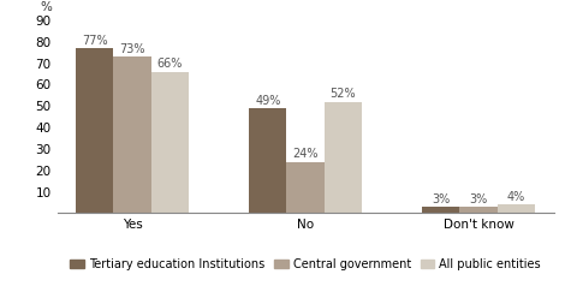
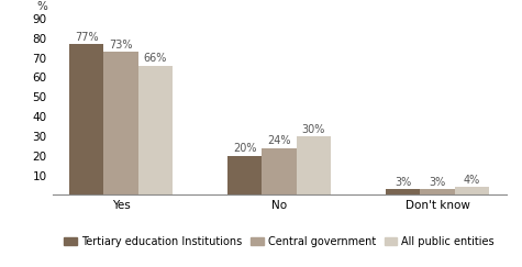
Tertiary education Institutions/No: 49% -> 20%
All public entities/No: 52% -> 30%
